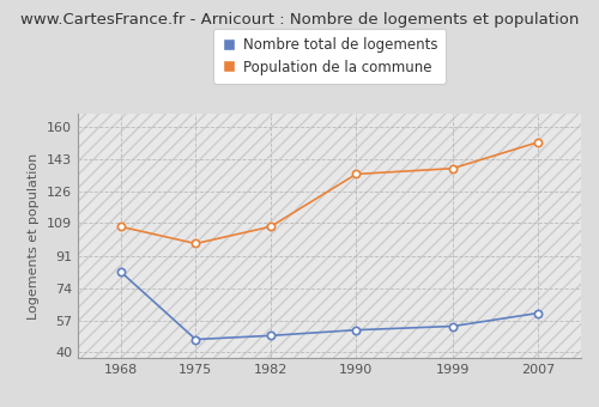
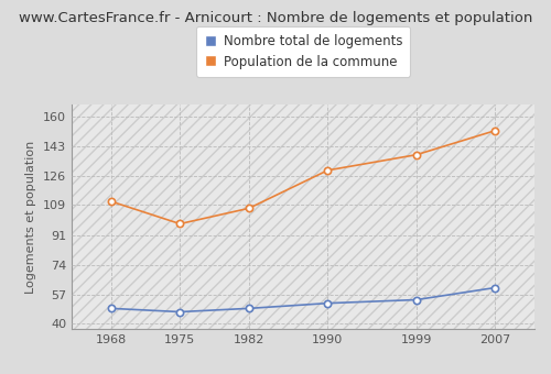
Nombre total de logements/1968: 83 -> 49
Population de la commune/1968: 107 -> 111
Population de la commune/1990: 135 -> 129
